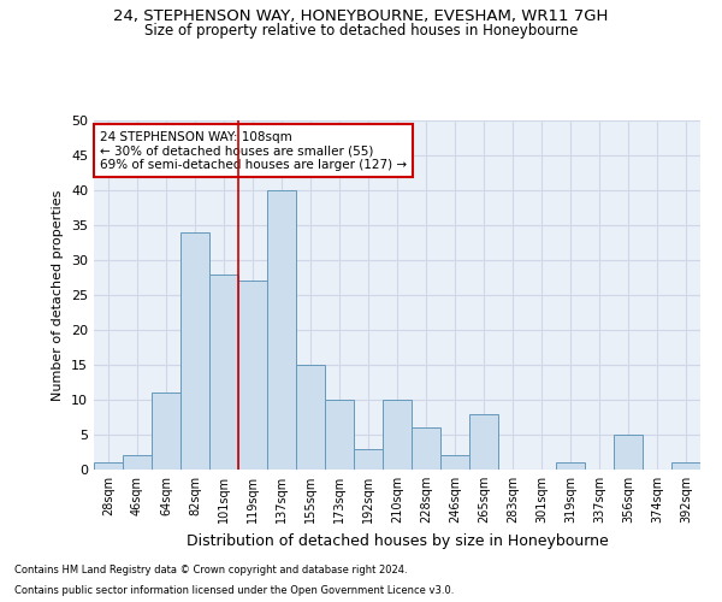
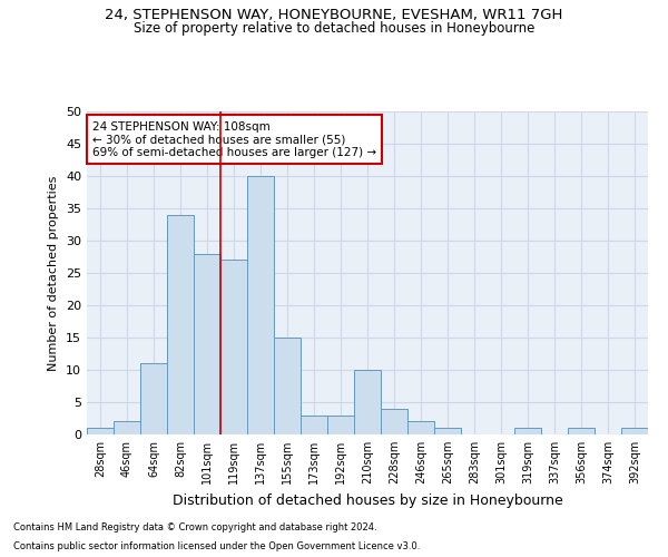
173sqm: 10 -> 3
228sqm: 6 -> 4
265sqm: 8 -> 1
356sqm: 5 -> 1
